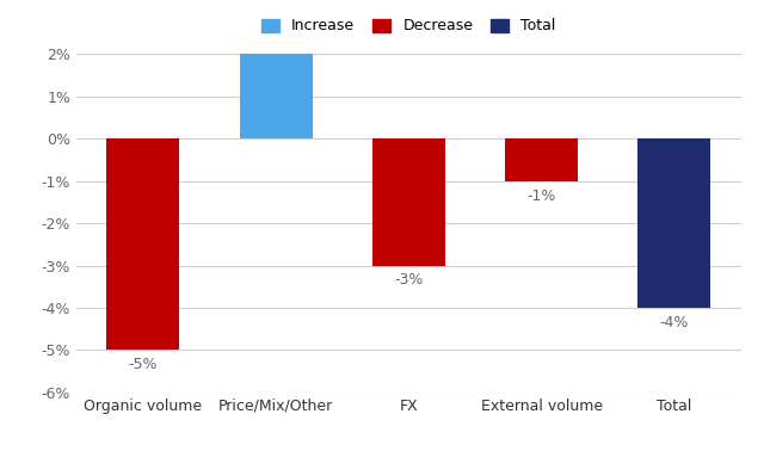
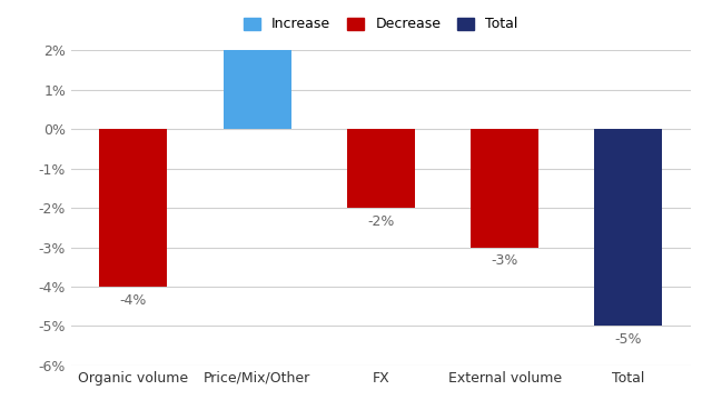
Organic volume: -5% -> -4%
FX: -3% -> -2%
External volume: -1% -> -3%
Total: -4% -> -5%
